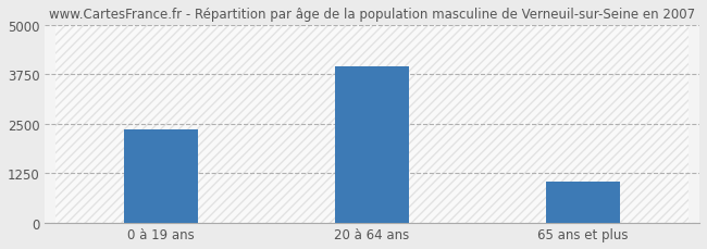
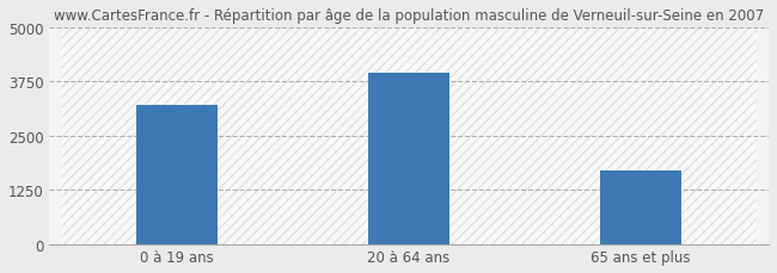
0 à 19 ans: 2350 -> 3200
65 ans et plus: 1050 -> 1700
